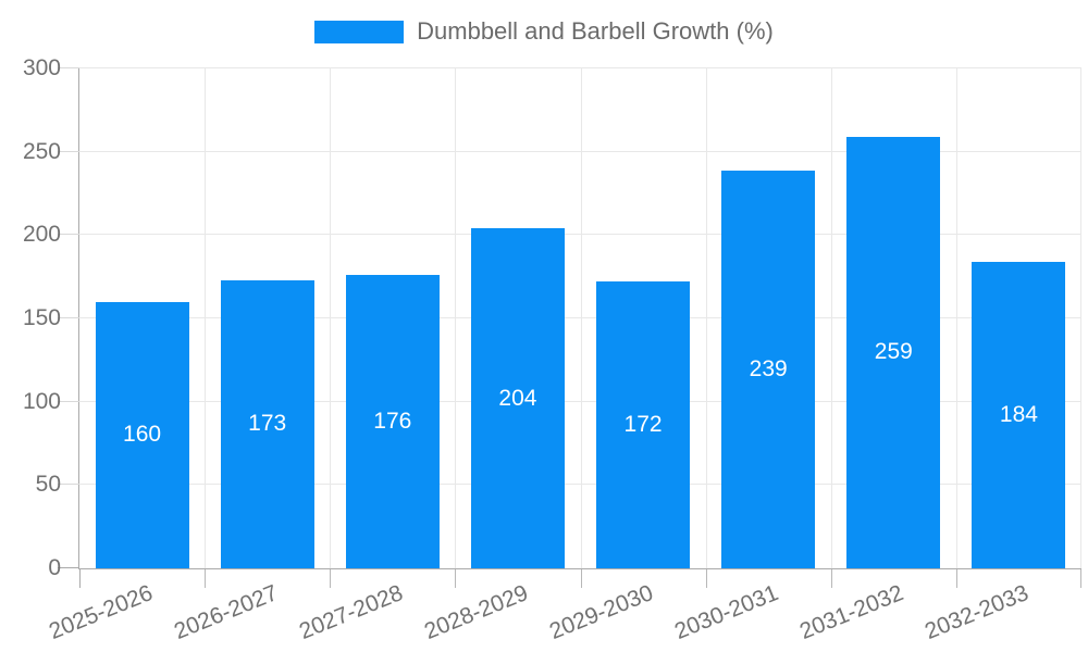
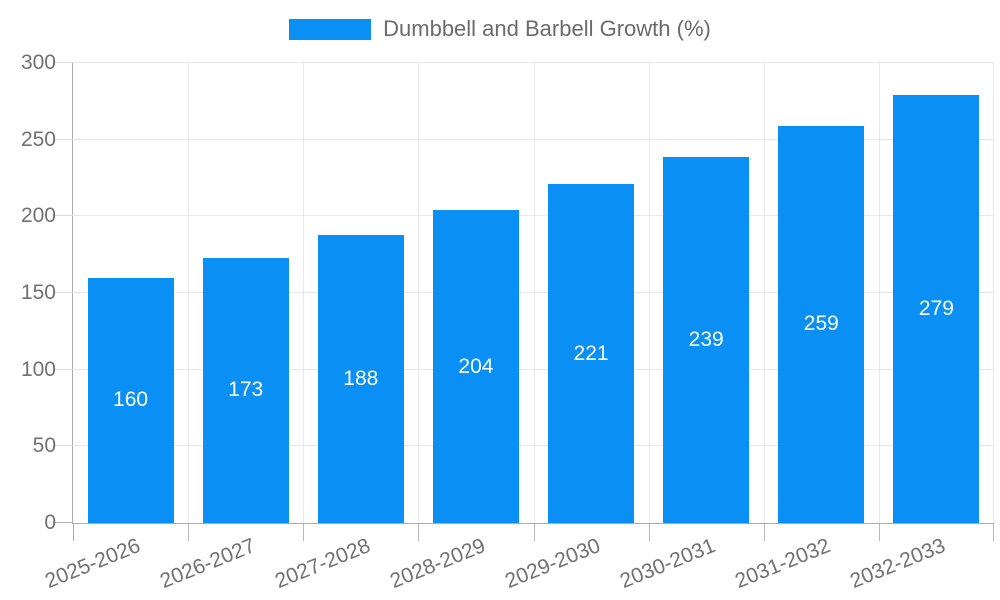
2027-2028: 176 -> 188
2029-2030: 172 -> 221
2032-2033: 184 -> 279
